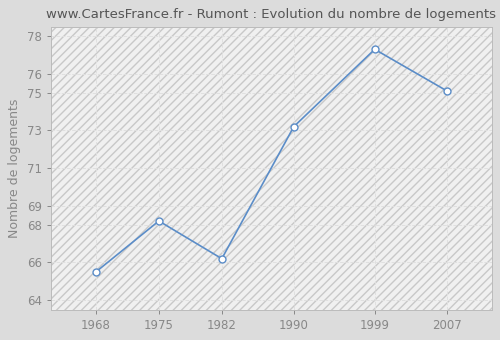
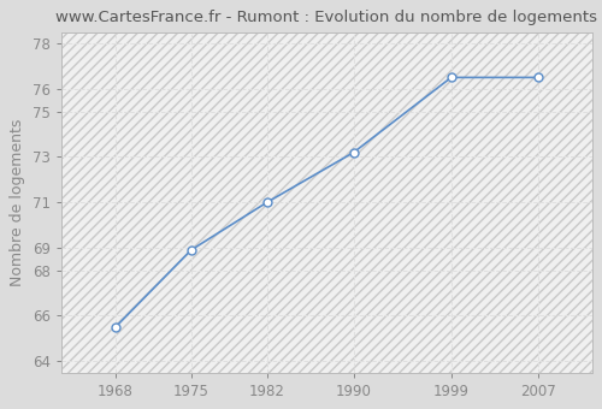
1975: 68.2 -> 68.9
1982: 66.2 -> 71.0
1999: 77.3 -> 76.5
2007: 75.1 -> 76.5
